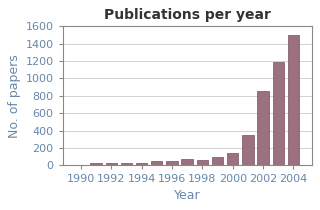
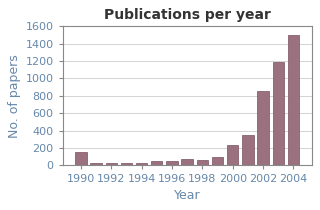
1990: 10 -> 160
2000: 140 -> 240
